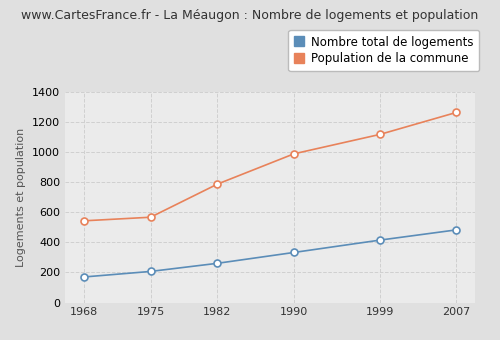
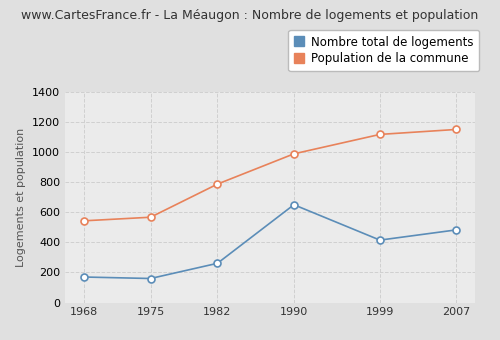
Nombre total de logements/1975: 210 -> 160
Nombre total de logements/1990: 330 -> 650
Population de la commune/2007: 1260 -> 1150
